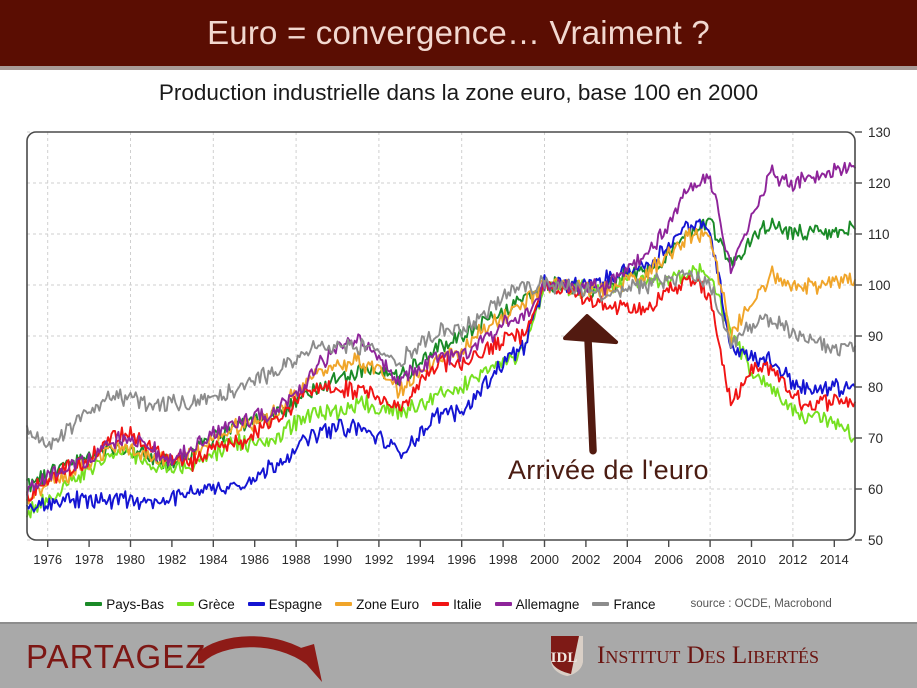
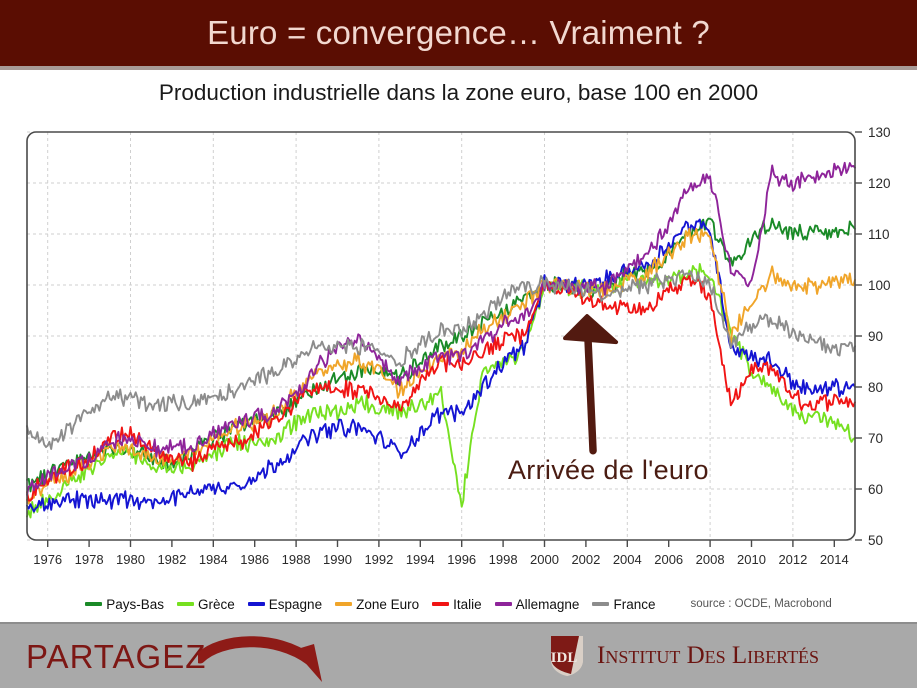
Allemagne/1982: 66 -> 69
Grèce/1996: 80 -> 57
Allemagne/2010: 113 -> 100
